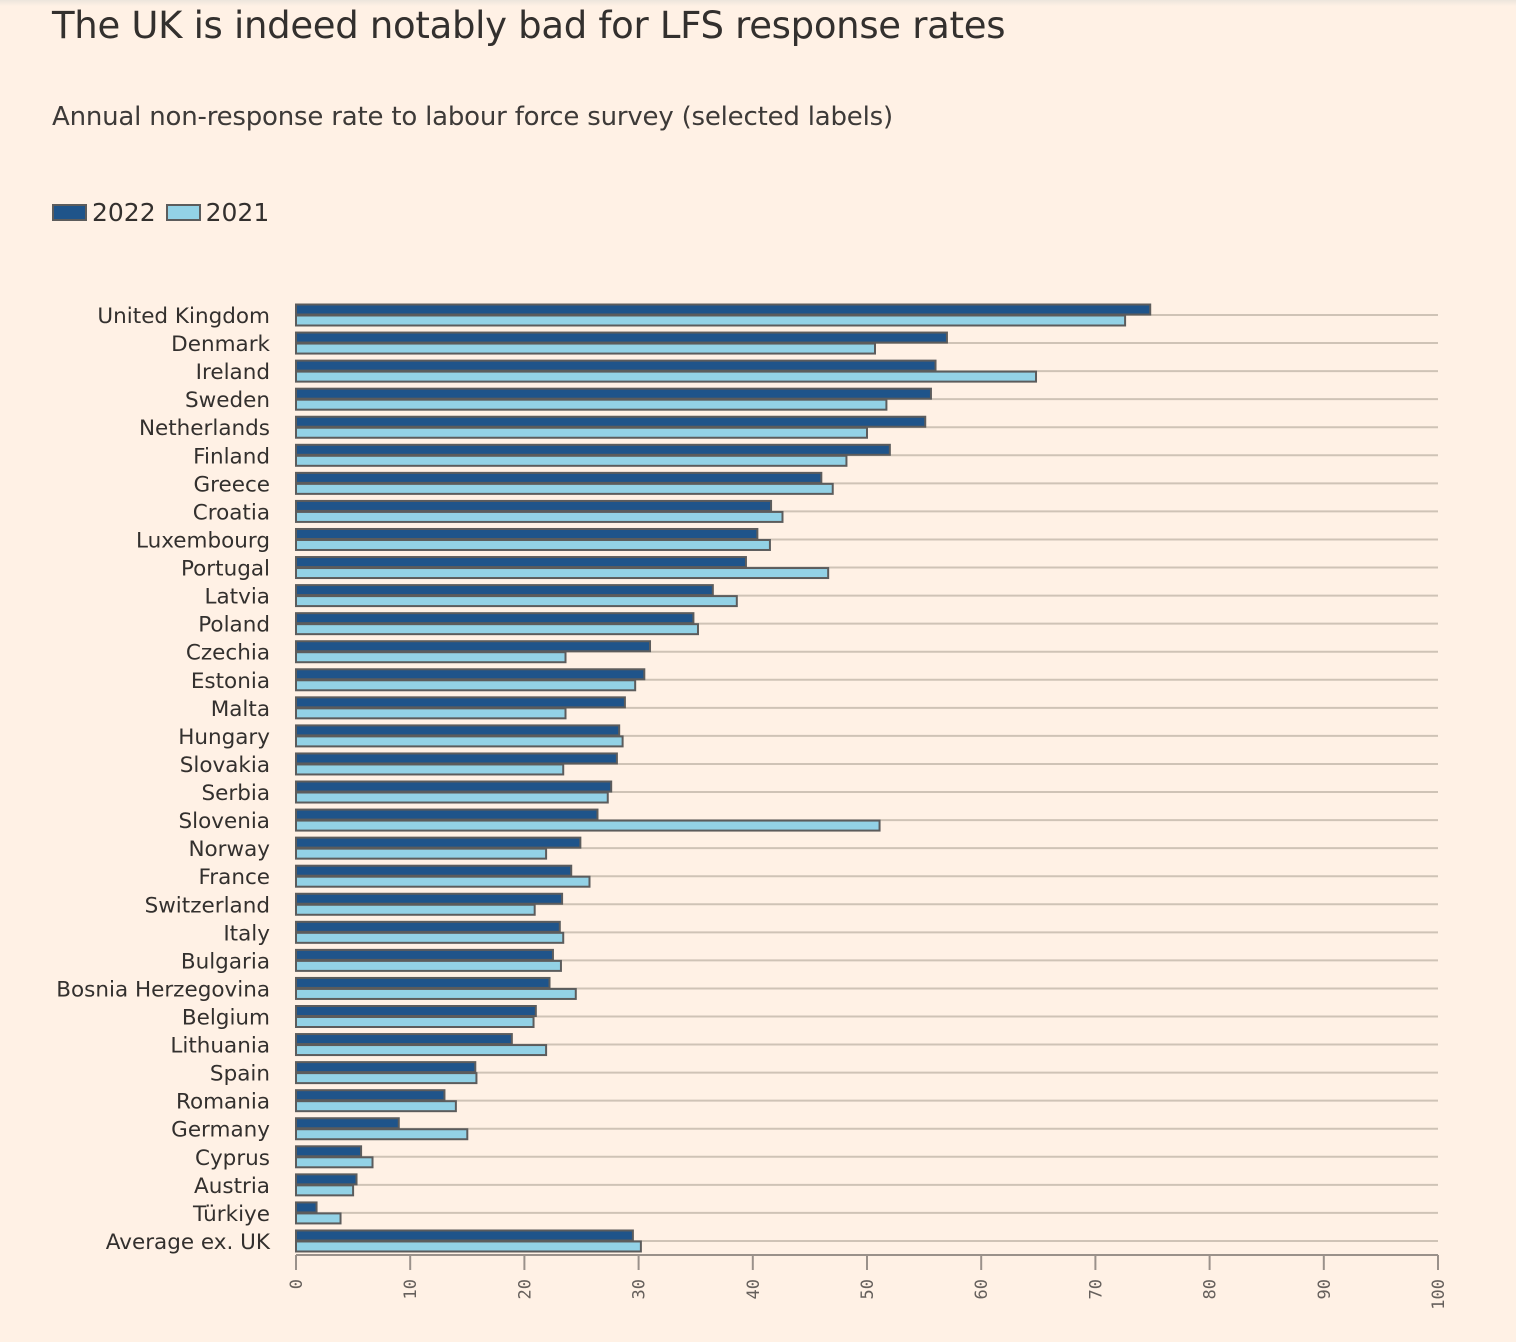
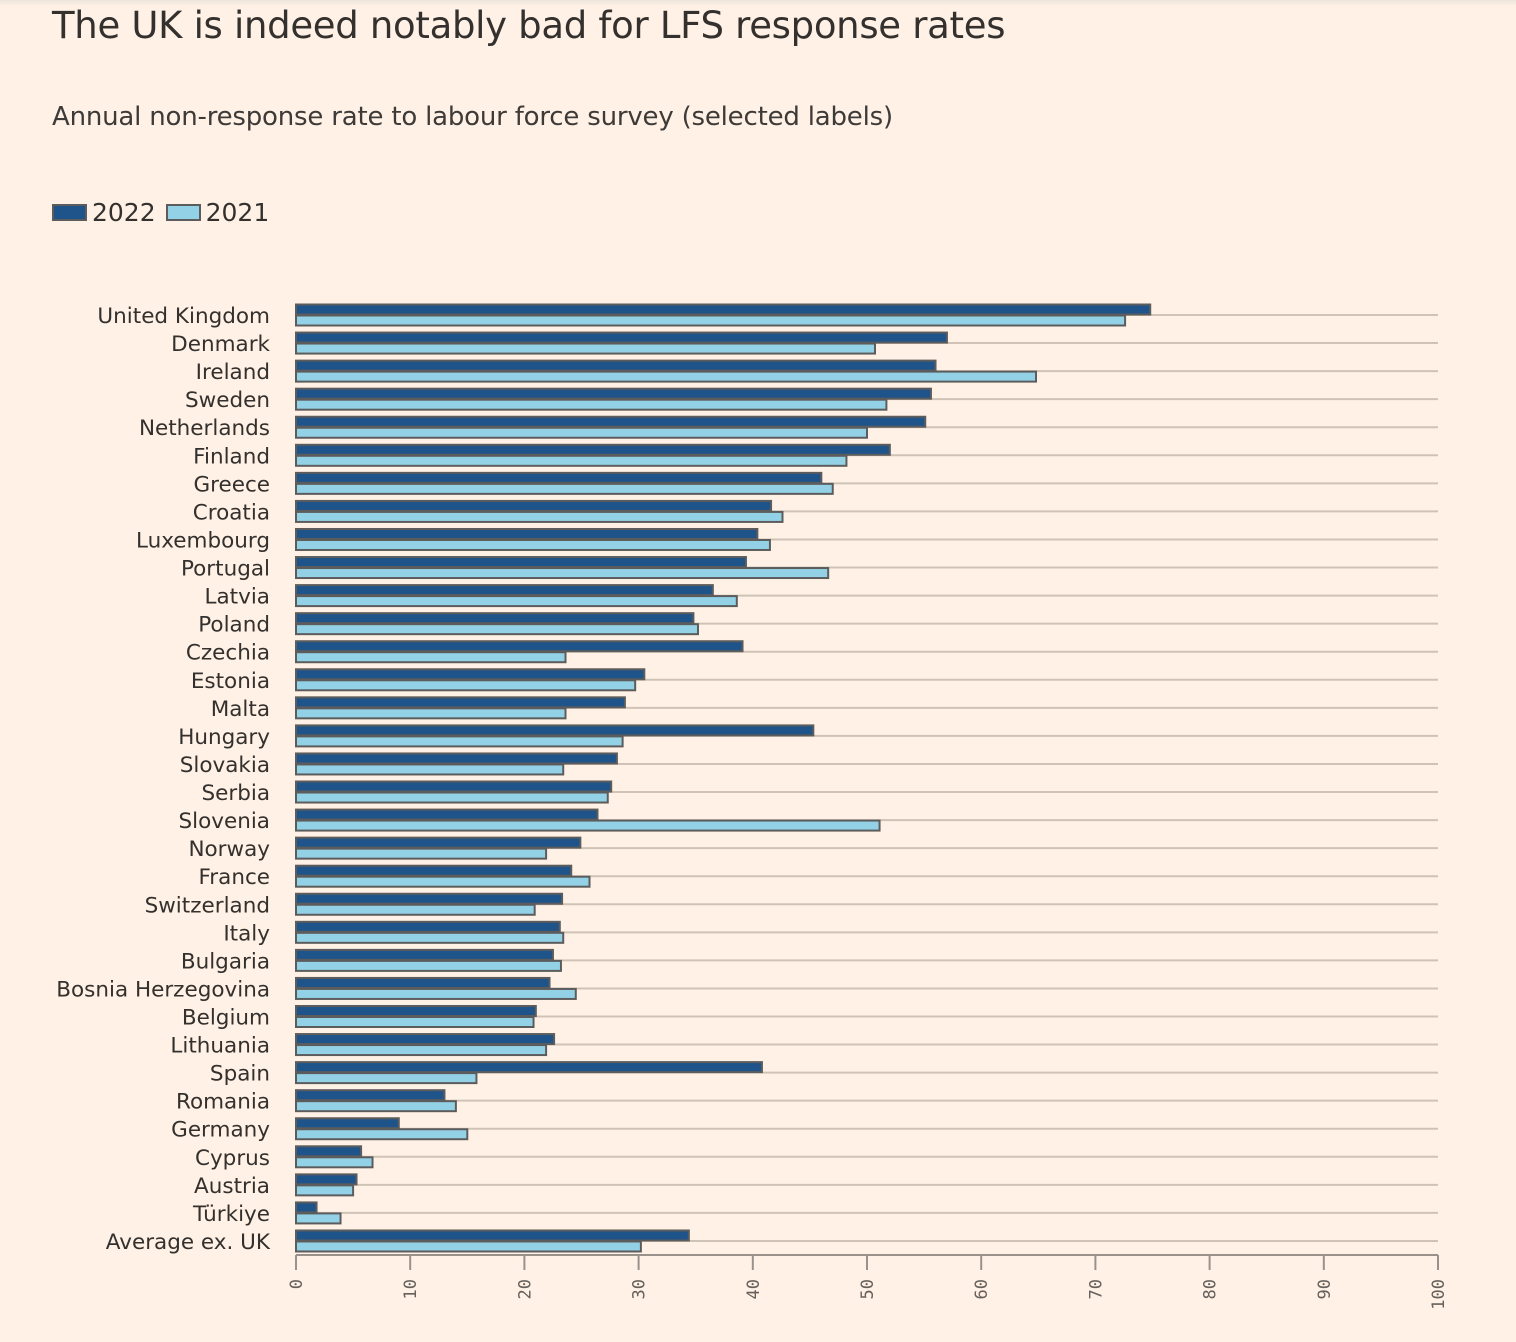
2022/Czechia: 31.0 -> 39.1
2022/Hungary: 28.3 -> 45.3
2022/Lithuania: 18.9 -> 22.6
2022/Spain: 15.7 -> 40.8
2022/Average ex. UK: 29.5 -> 34.4
